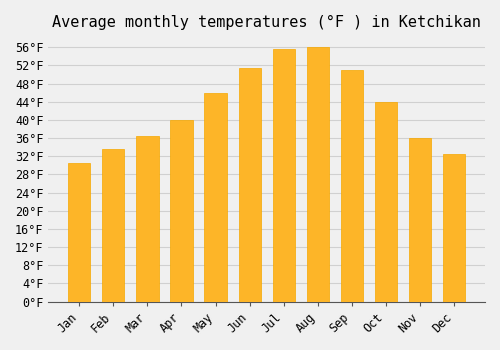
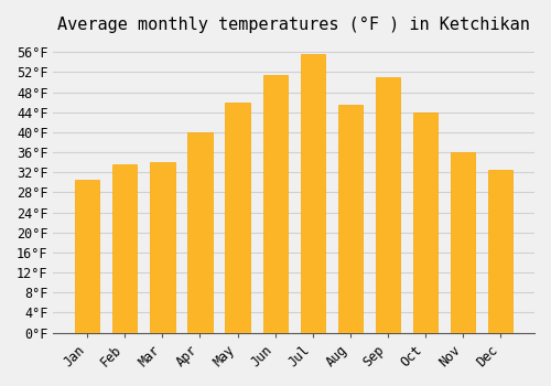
Mar: 36.5°F -> 34.0°F
Aug: 56.0°F -> 45.5°F
